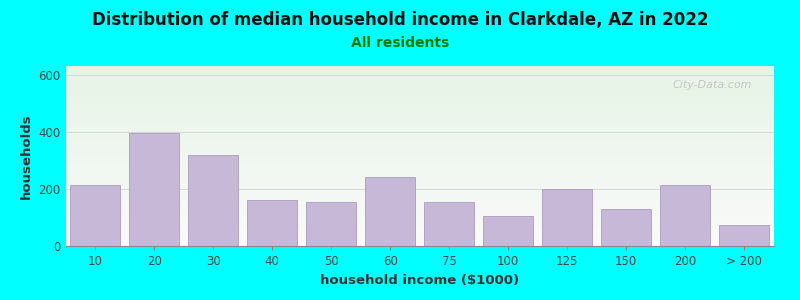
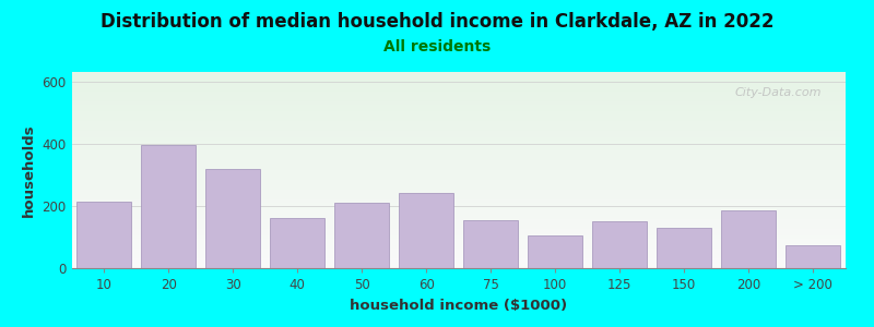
50: 155 -> 210
125: 200 -> 150
200: 215 -> 185
